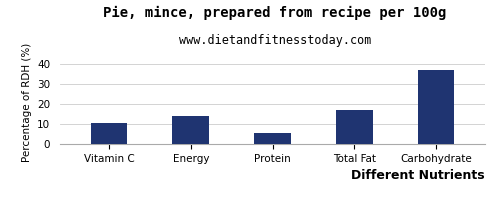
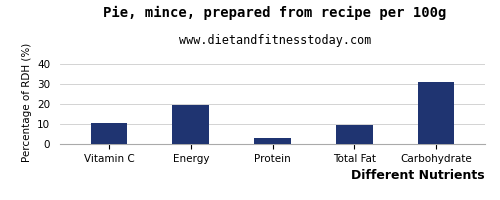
Energy: 14.2 -> 19.5
Protein: 5.5 -> 3.0
Total Fat: 17.2 -> 9.5
Carbohydrate: 37.0 -> 31.0
